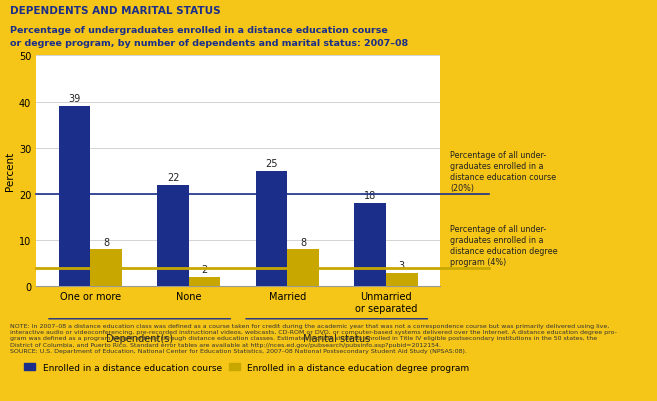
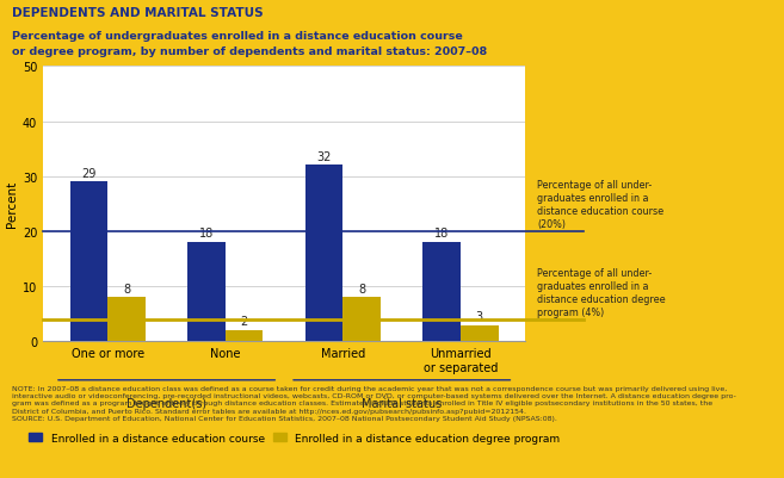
Enrolled in a distance education course/One or more: 39 -> 29
Enrolled in a distance education course/None: 22 -> 18
Enrolled in a distance education course/Married: 25 -> 32
